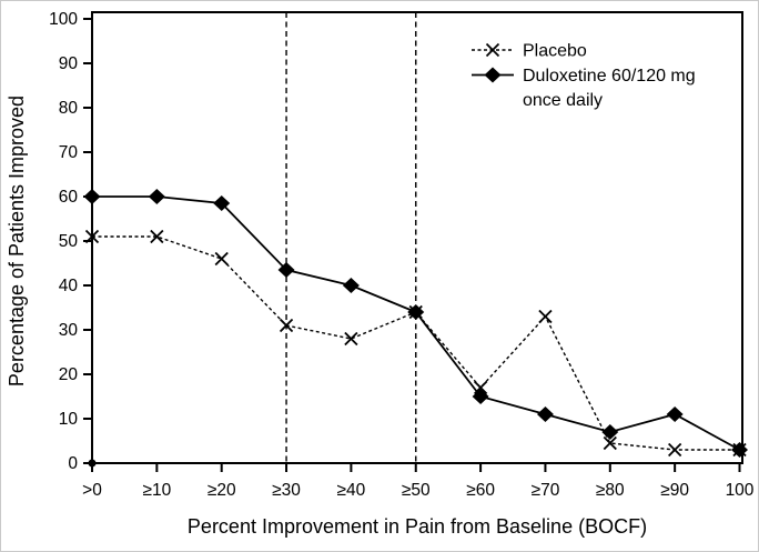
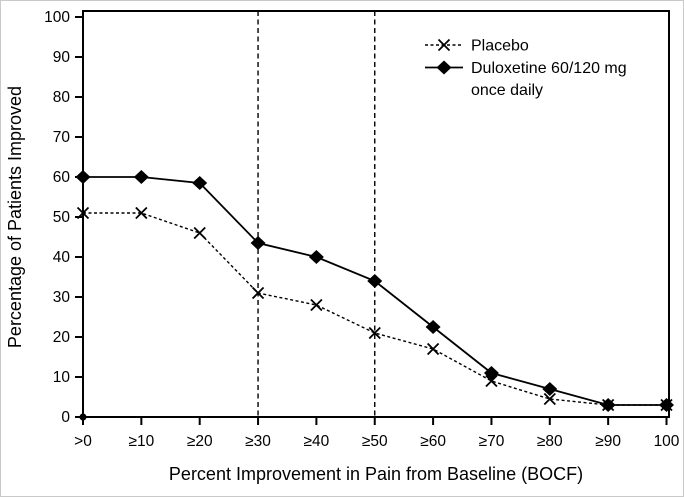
Placebo/≥50: 34 -> 21
Duloxetine 60/120 mg once daily/≥60: 15 -> 22
Placebo/≥70: 33 -> 9
Duloxetine 60/120 mg once daily/≥90: 11 -> 3
